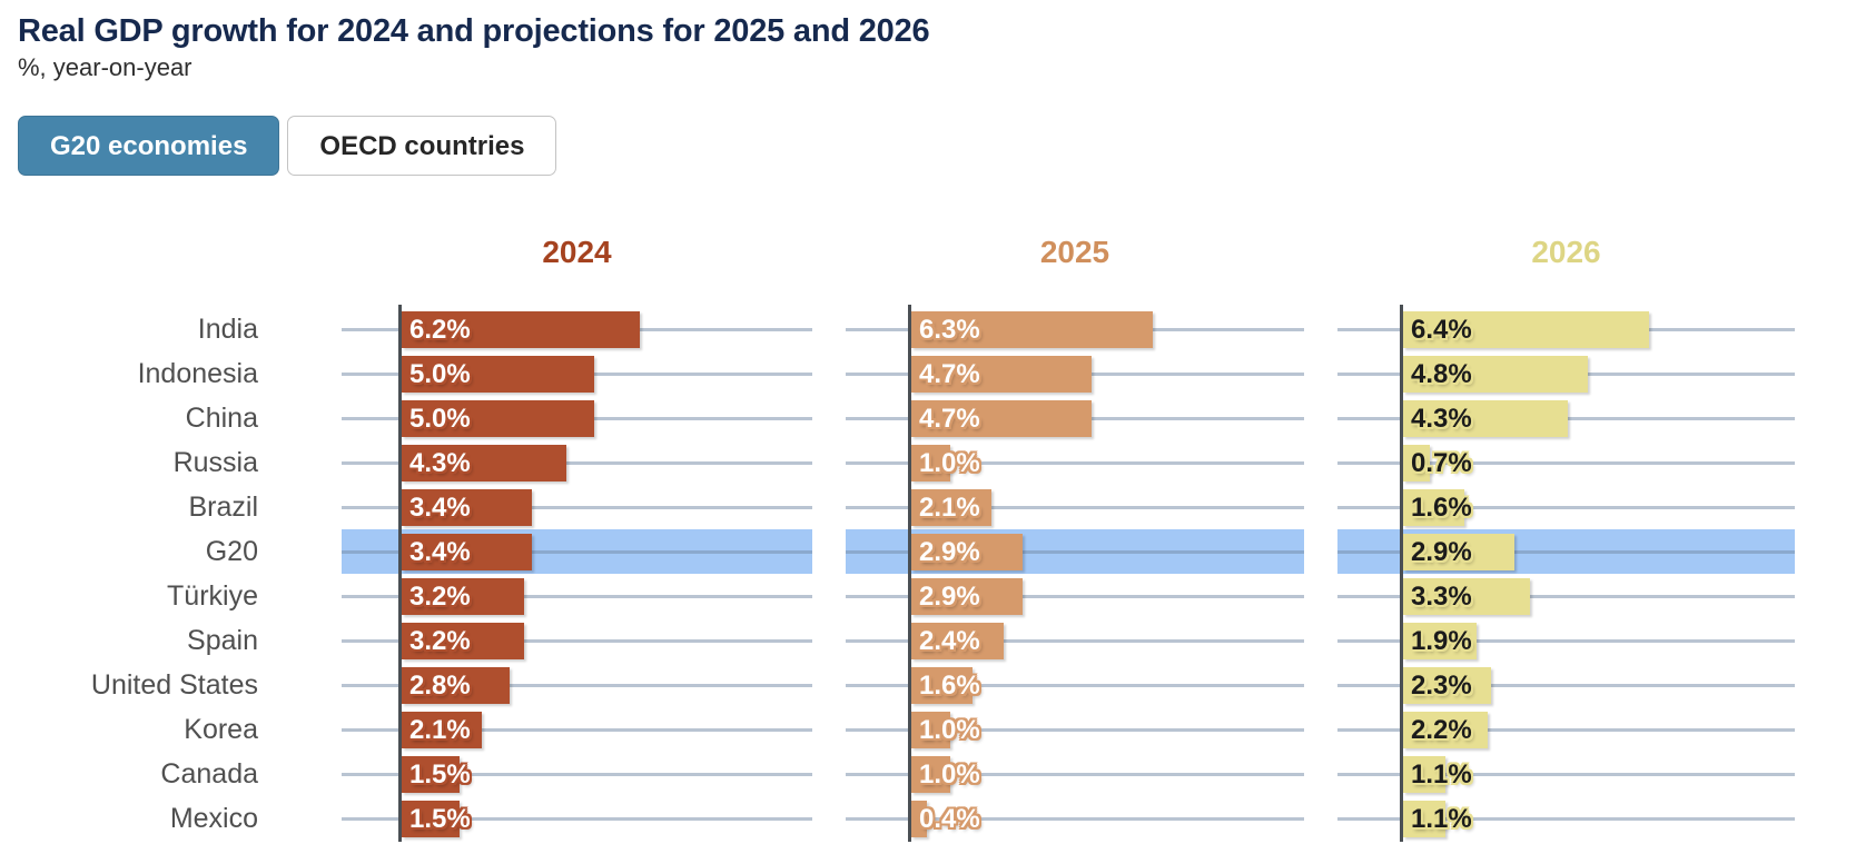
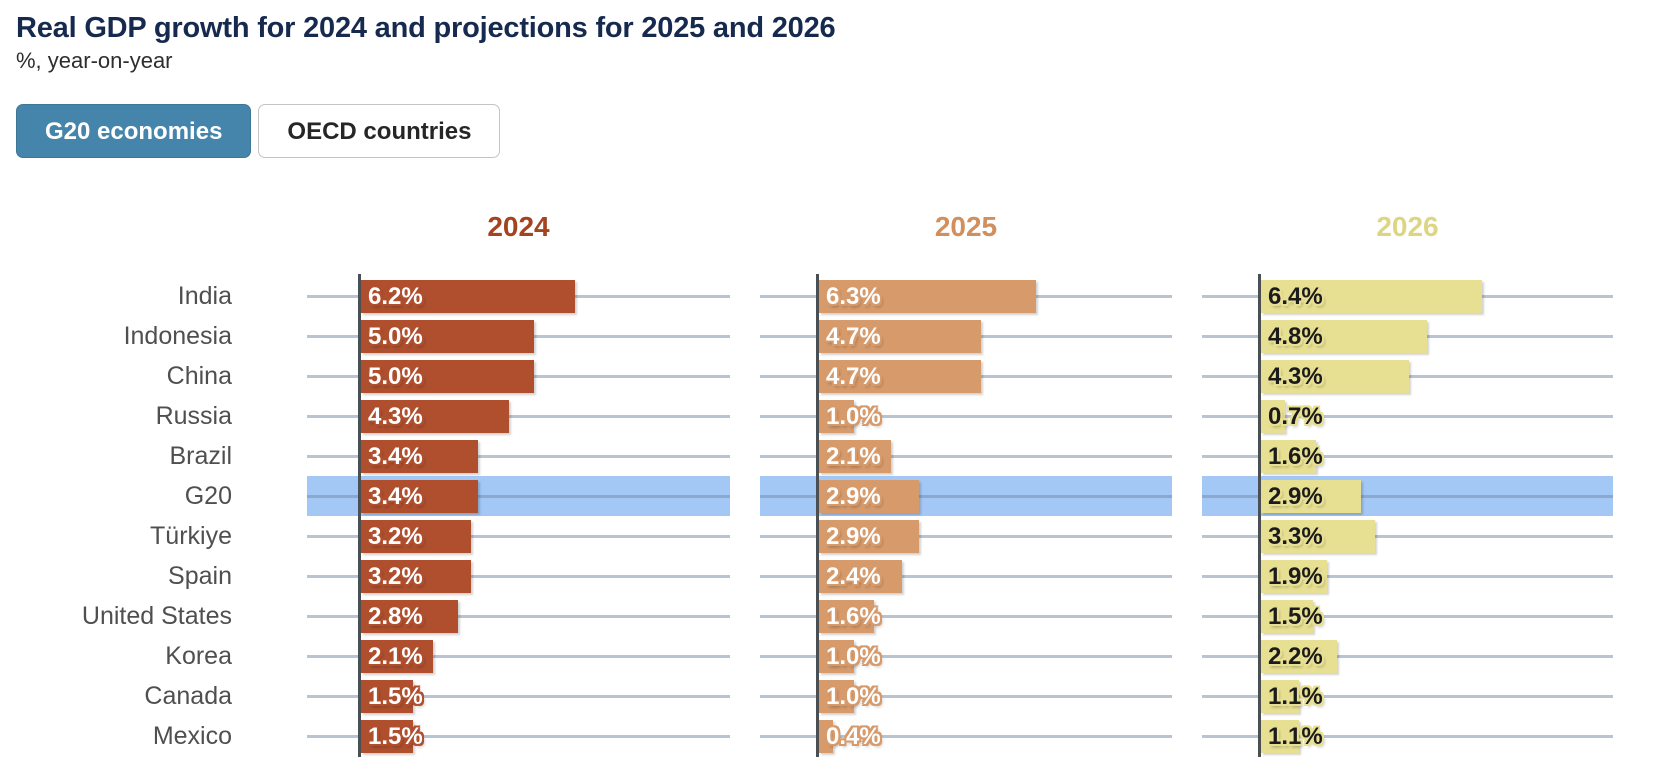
2026/United States: 2.3% -> 1.5%
